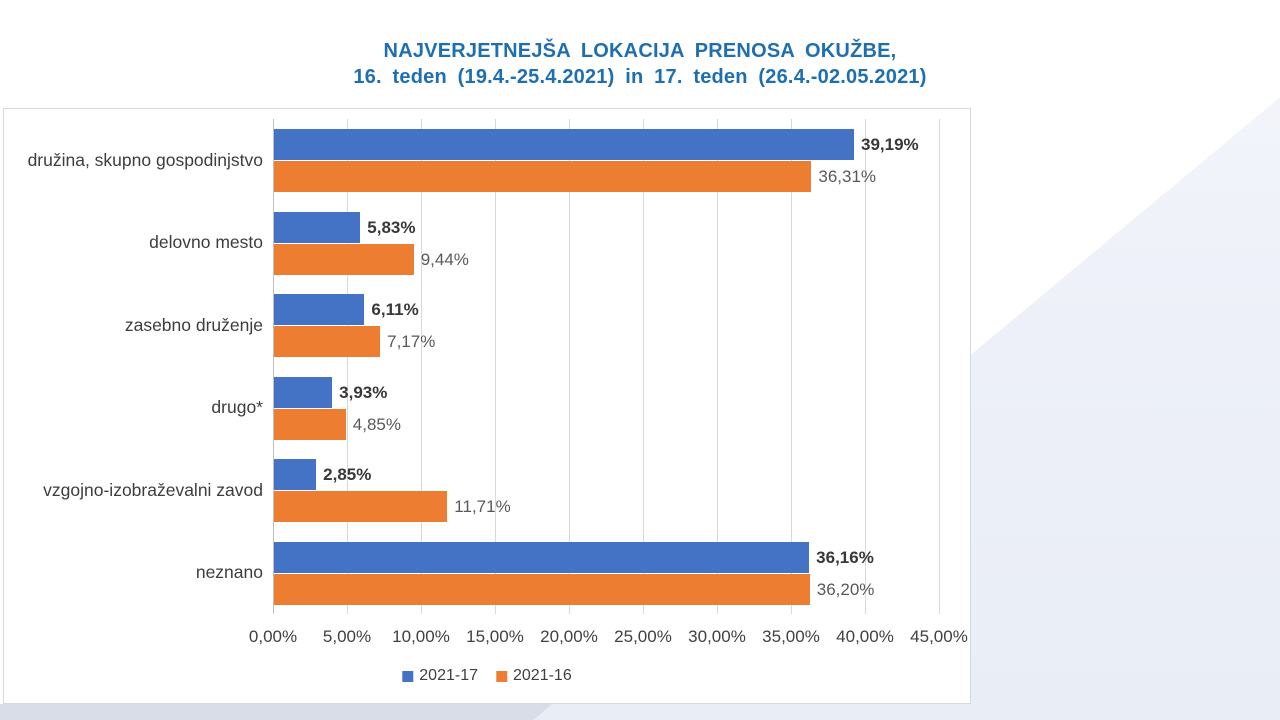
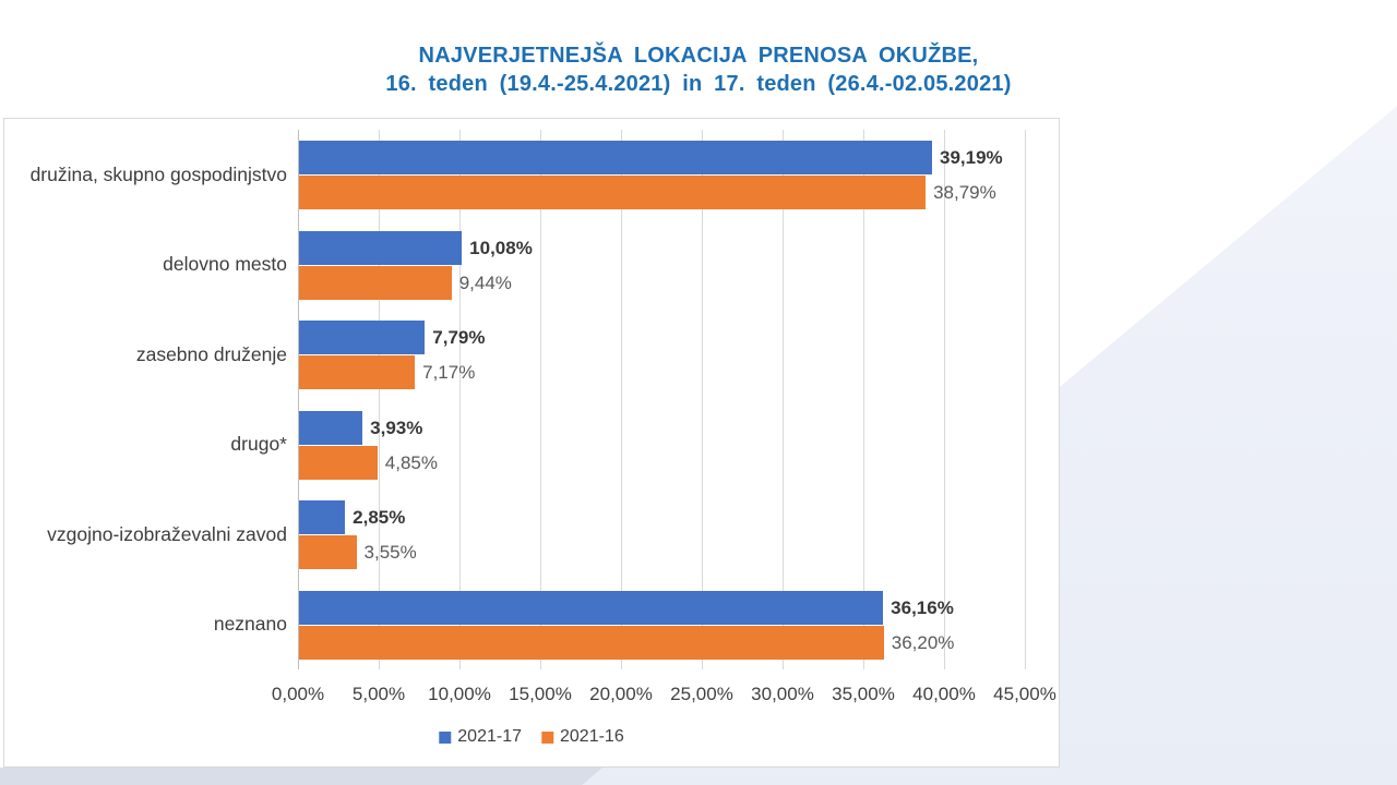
2021-16/družina, skupno gospodinjstvo: 36,31% -> 38,79%
2021-17/delovno mesto: 5,83% -> 10,08%
2021-17/zasebno druženje: 6,11% -> 7,79%
2021-16/vzgojno-izobraževalni zavod: 11,71% -> 3,55%
